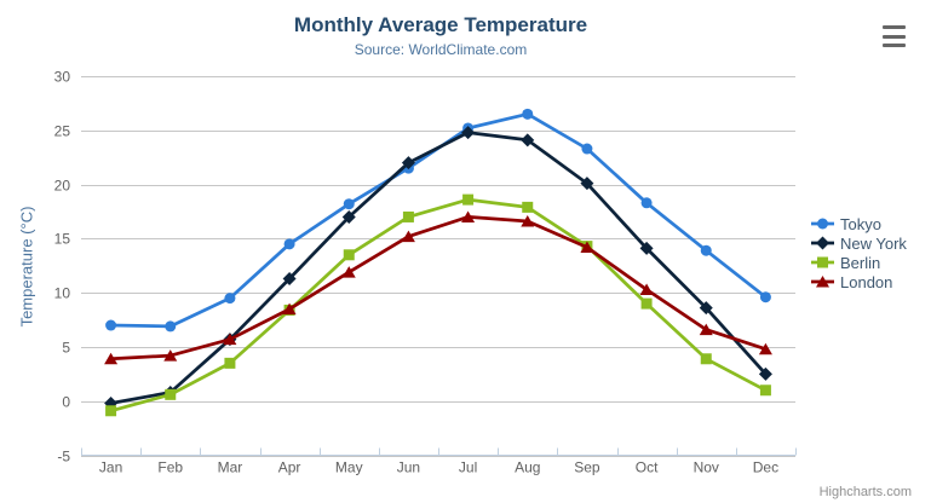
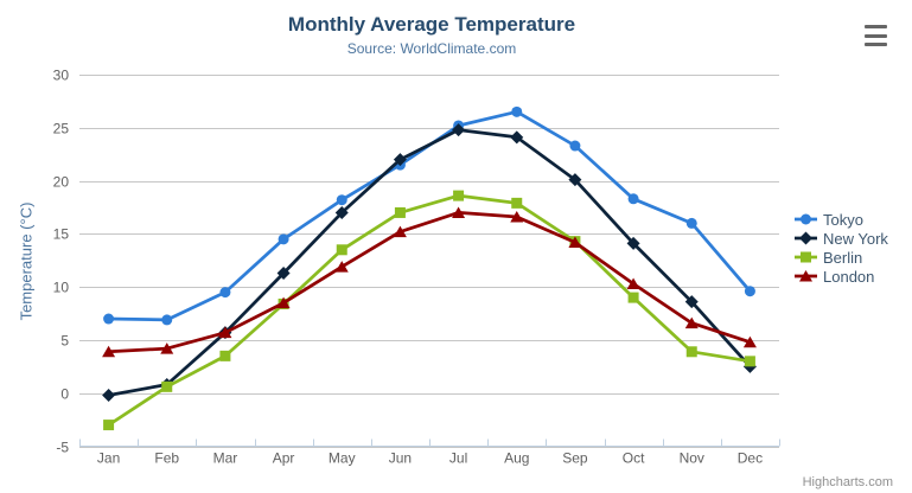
Berlin/Jan: -1 -> -3
Tokyo/Nov: 14 -> 16
Berlin/Dec: 1 -> 3
